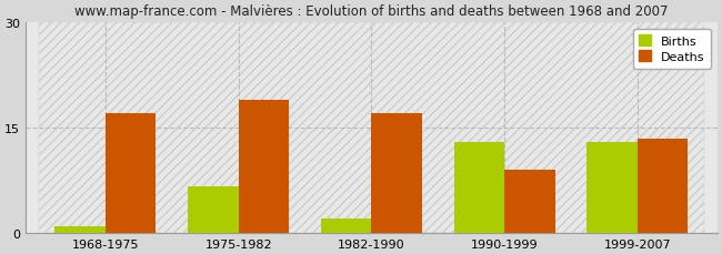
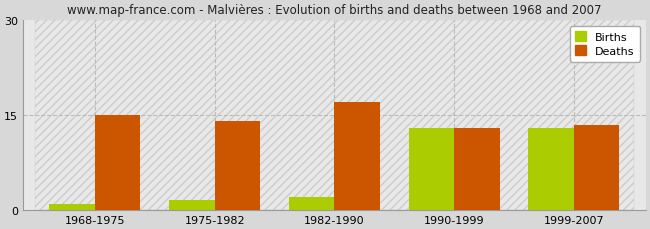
Deaths/1968-1975: 17.0 -> 15.0
Births/1975-1982: 6.6 -> 1.5
Deaths/1975-1982: 19.0 -> 14.0
Deaths/1990-1999: 9.0 -> 13.0
